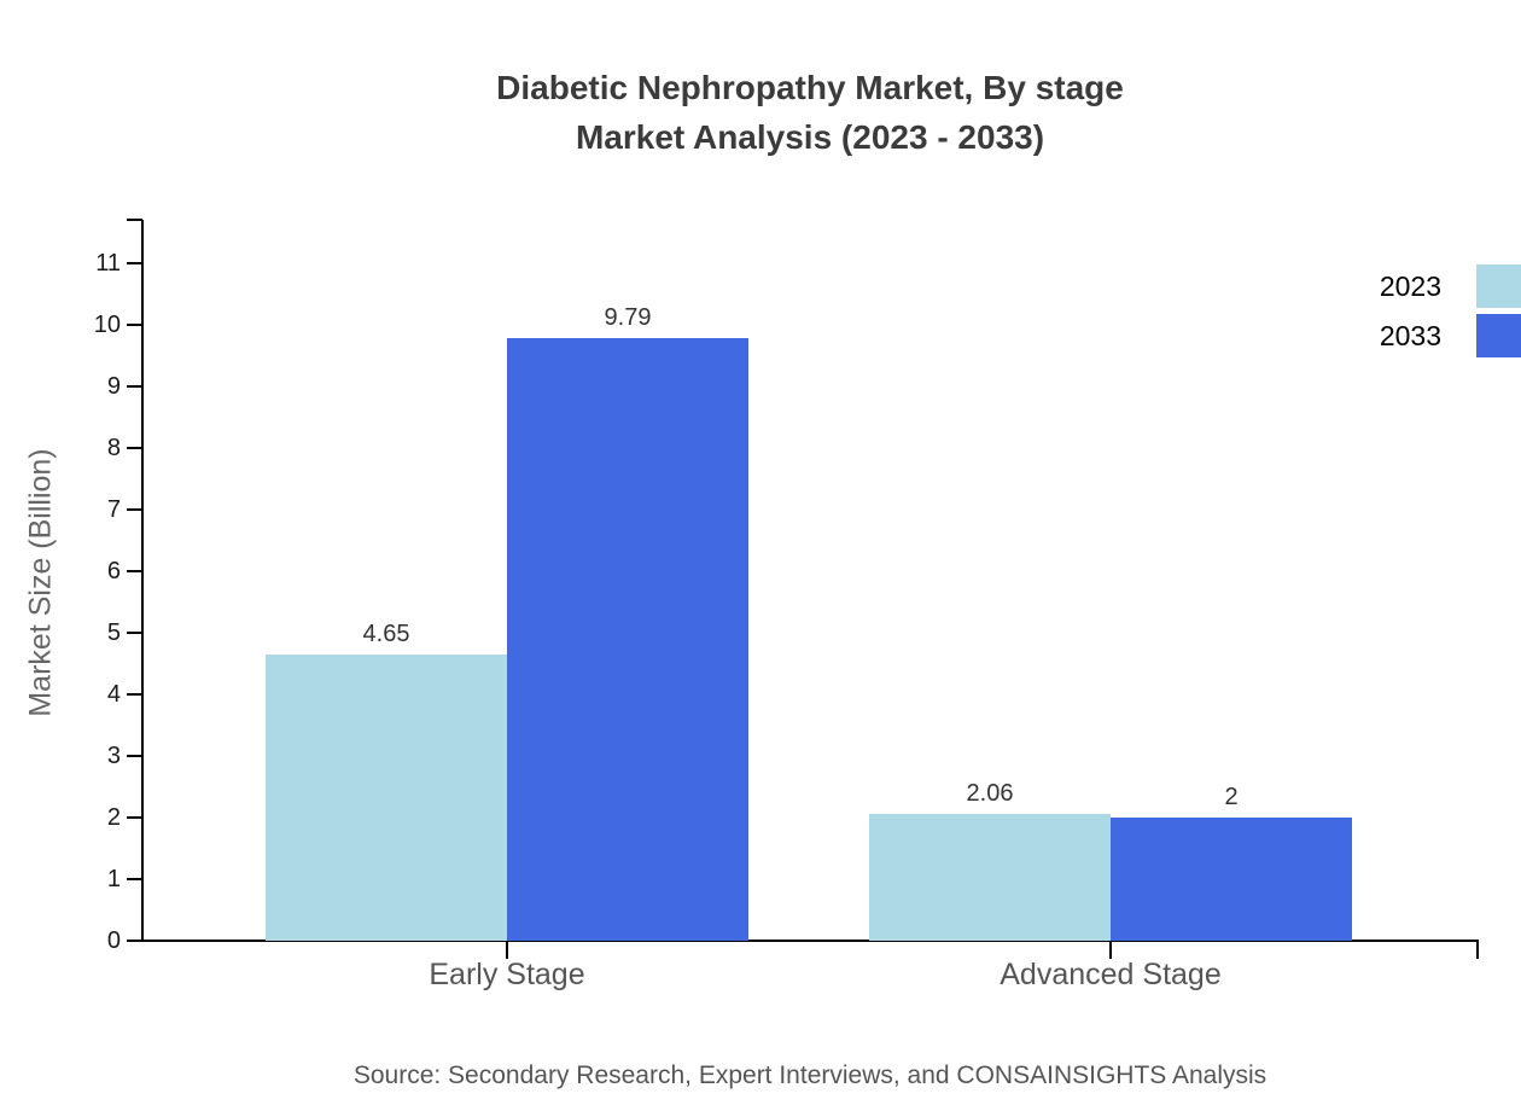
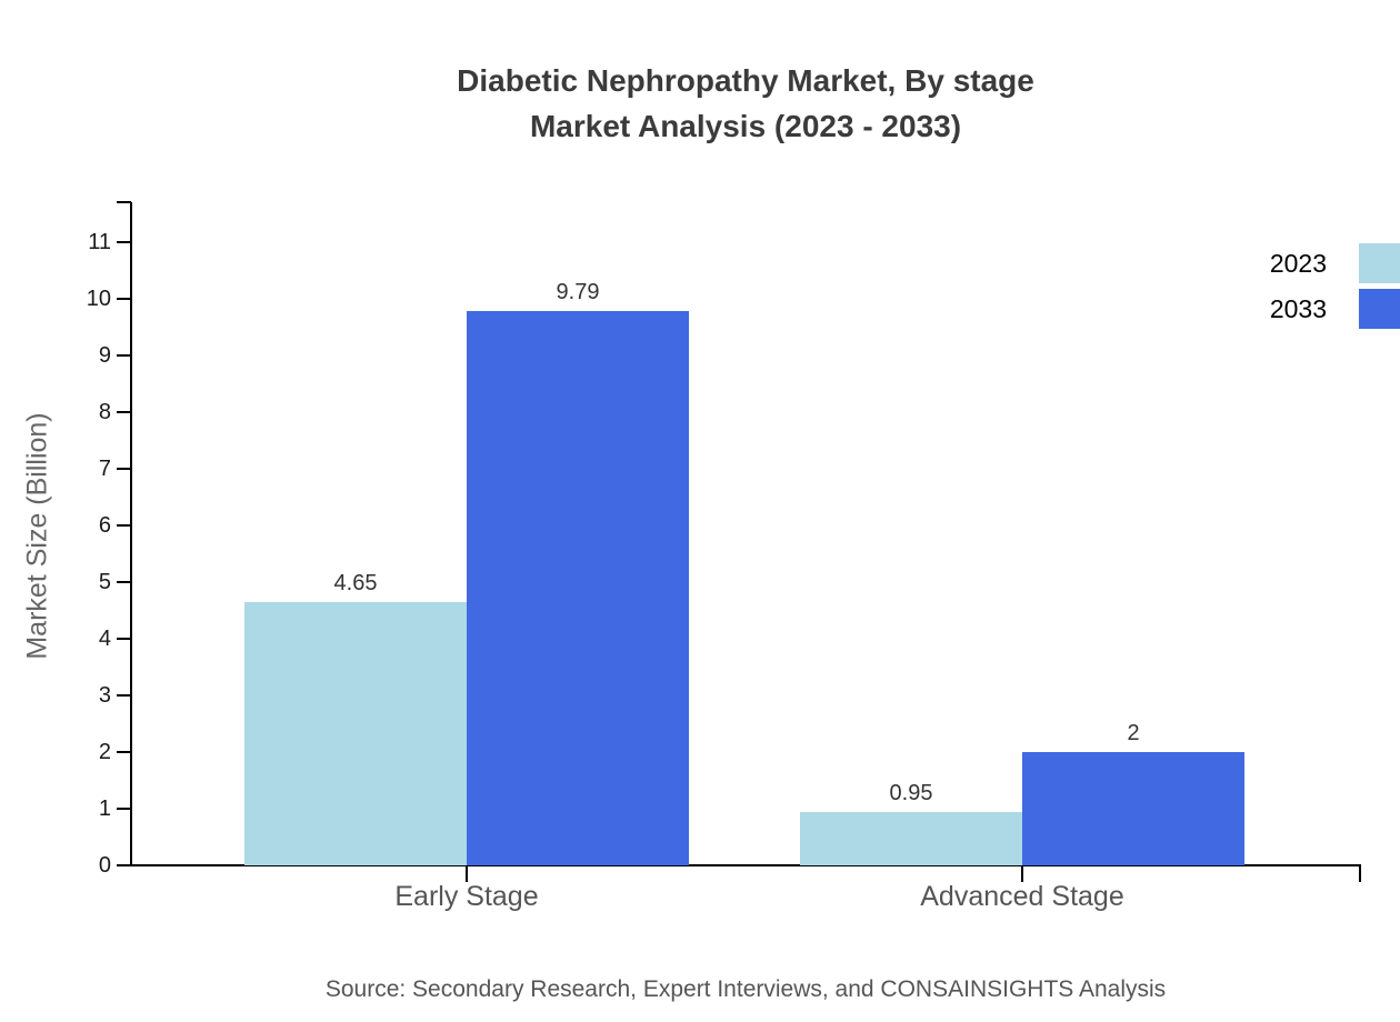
2023/Advanced Stage: 2.06 -> 0.95
